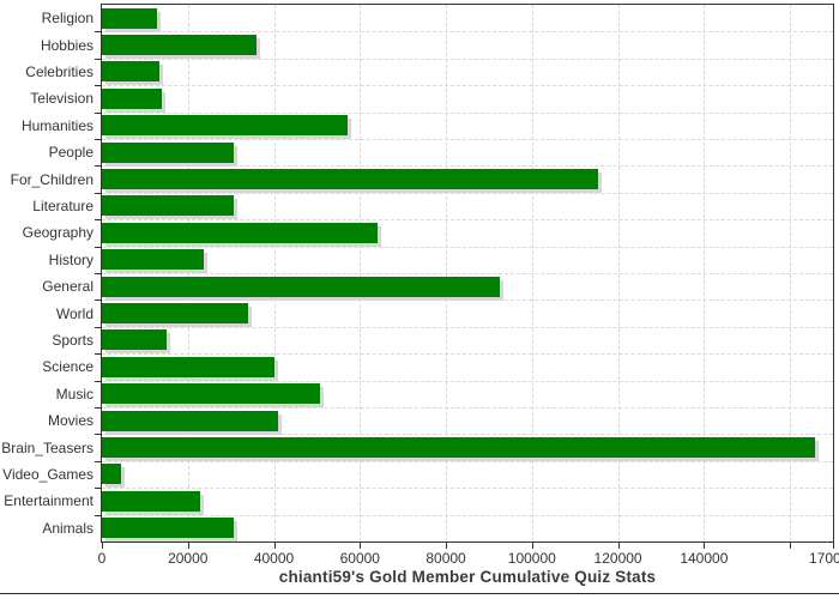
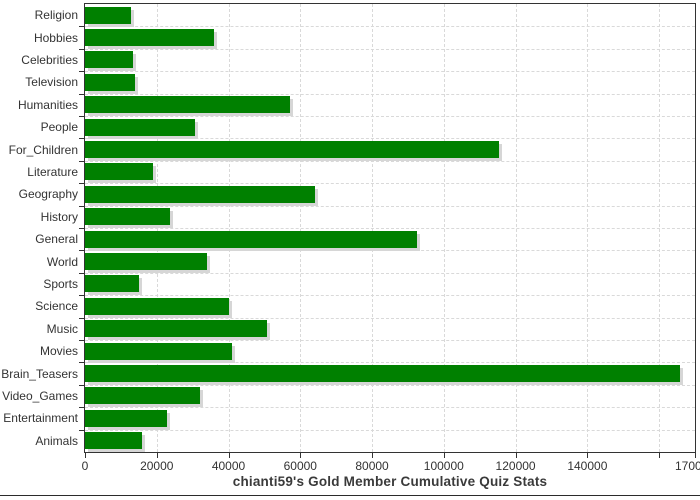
Literature: 31000 -> 19000
Video_Games: 4000 -> 32000
Animals: 31000 -> 16000
